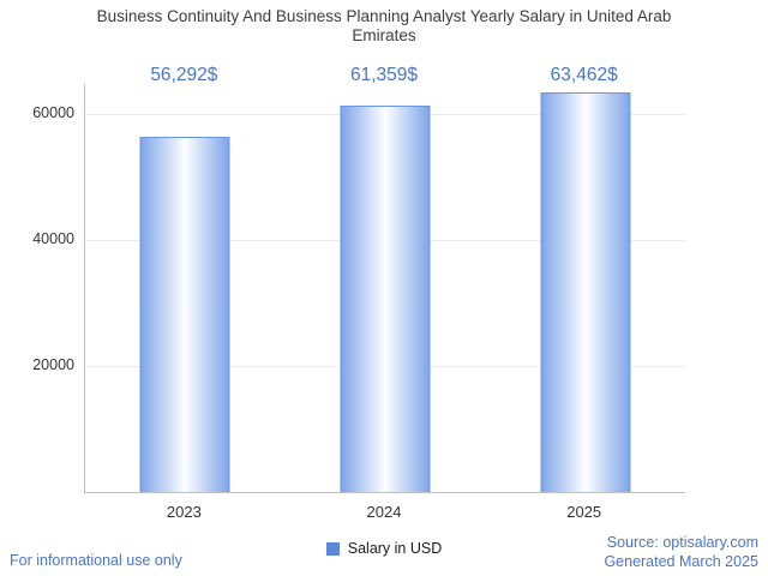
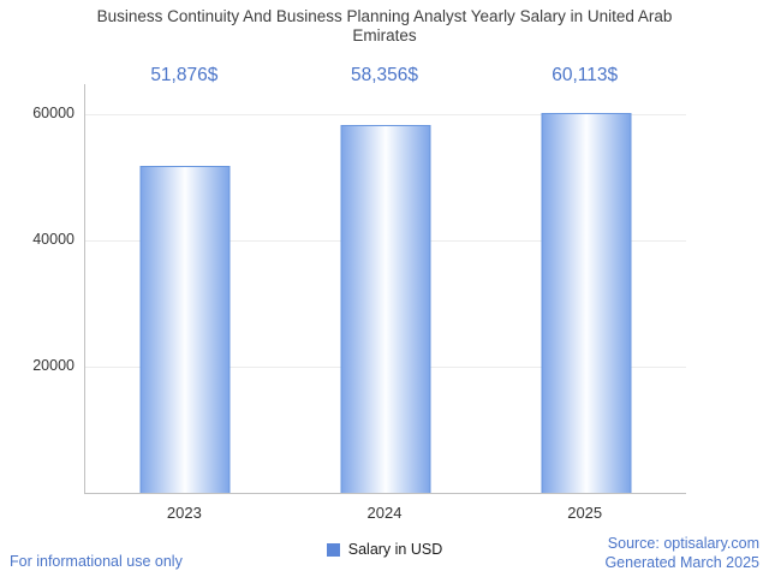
2023: 56,292 -> 51,876
2024: 61,359 -> 58,356
2025: 63,462 -> 60,113
